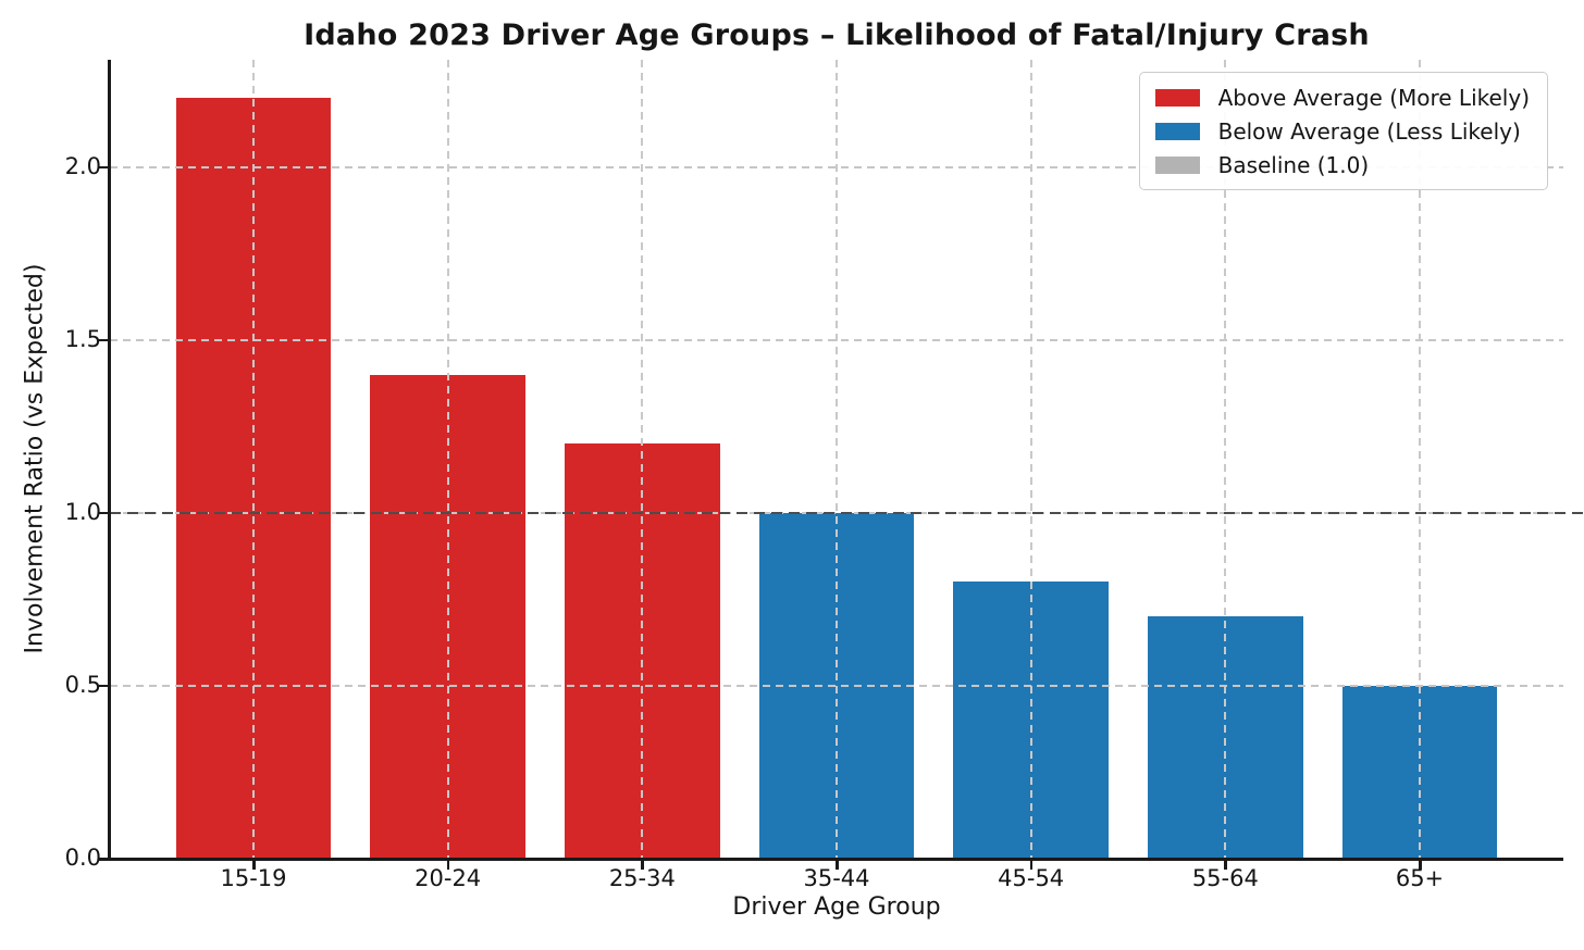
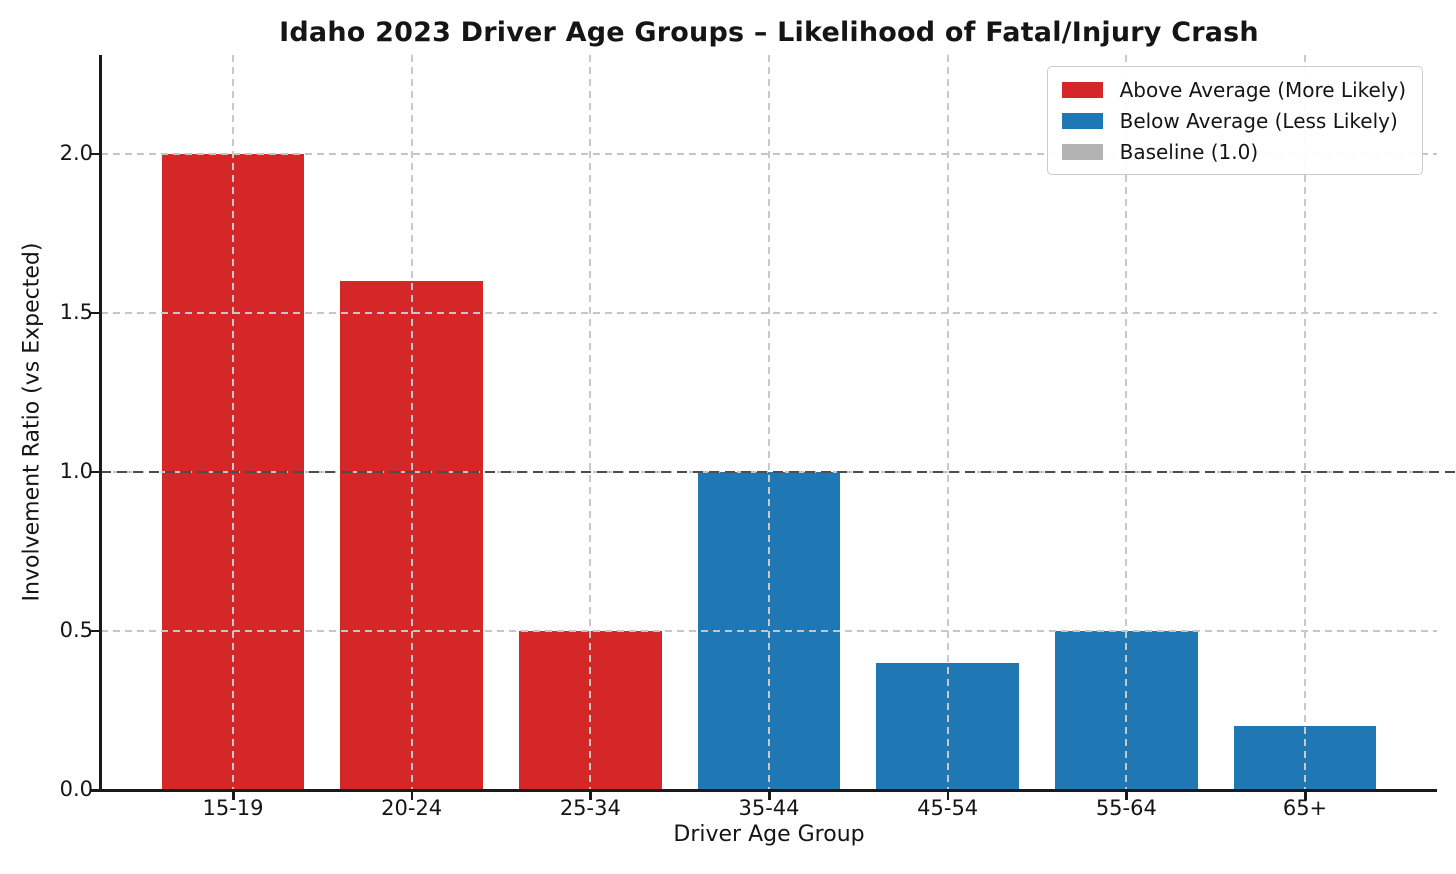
15-19: 2.2 -> 2.0
20-24: 1.4 -> 1.6
25-34: 1.2 -> 0.5
45-54: 0.8 -> 0.4
55-64: 0.7 -> 0.5
65+: 0.5 -> 0.2
